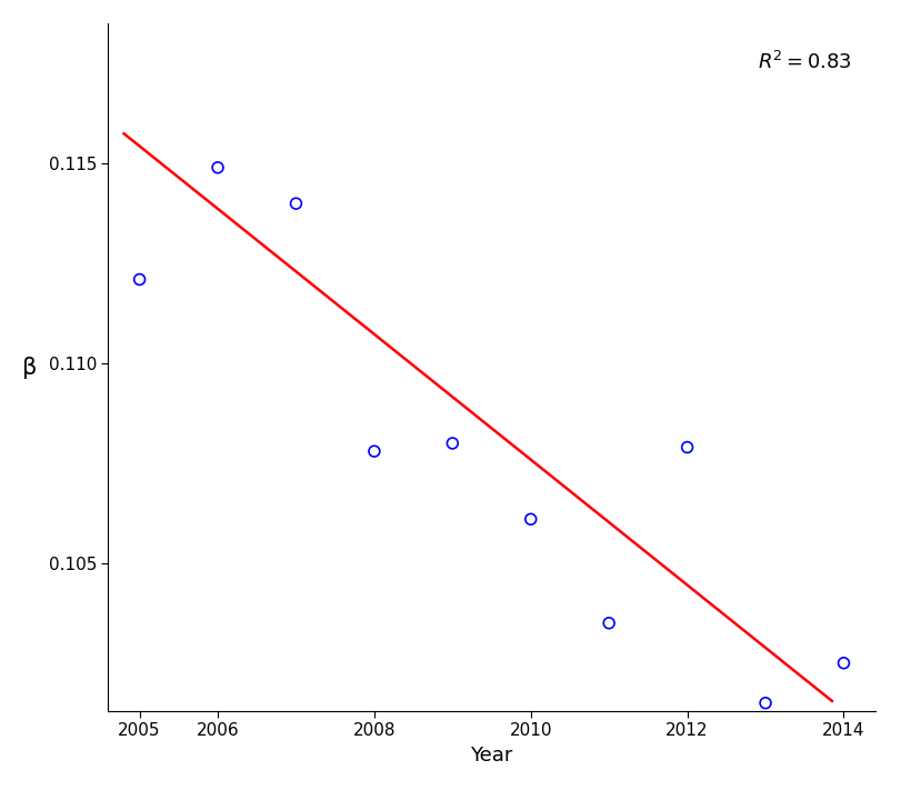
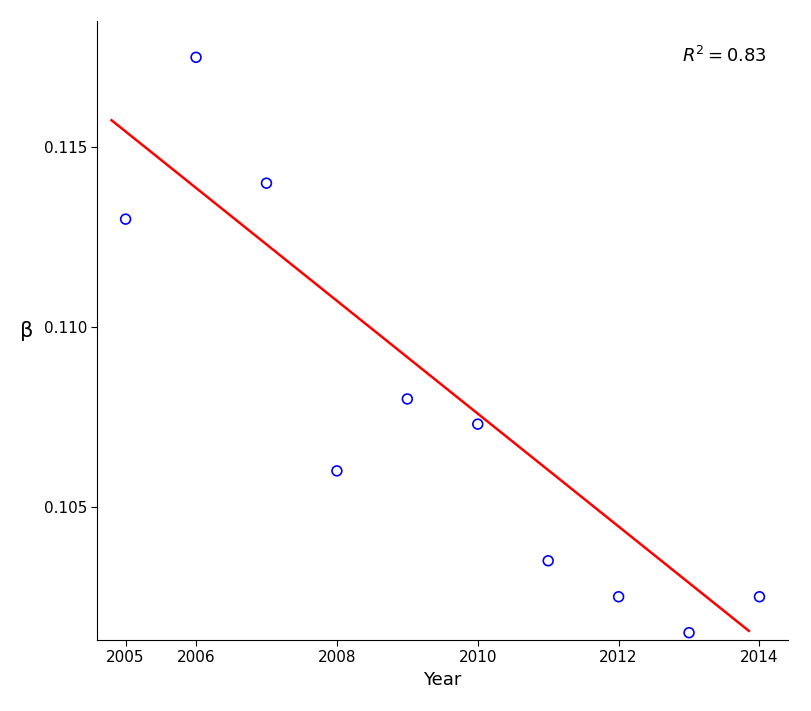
2005: 0.1121 -> 0.1130
2006: 0.1149 -> 0.1175
2008: 0.1078 -> 0.1060
2010: 0.1061 -> 0.1073
2012: 0.1079 -> 0.1025
